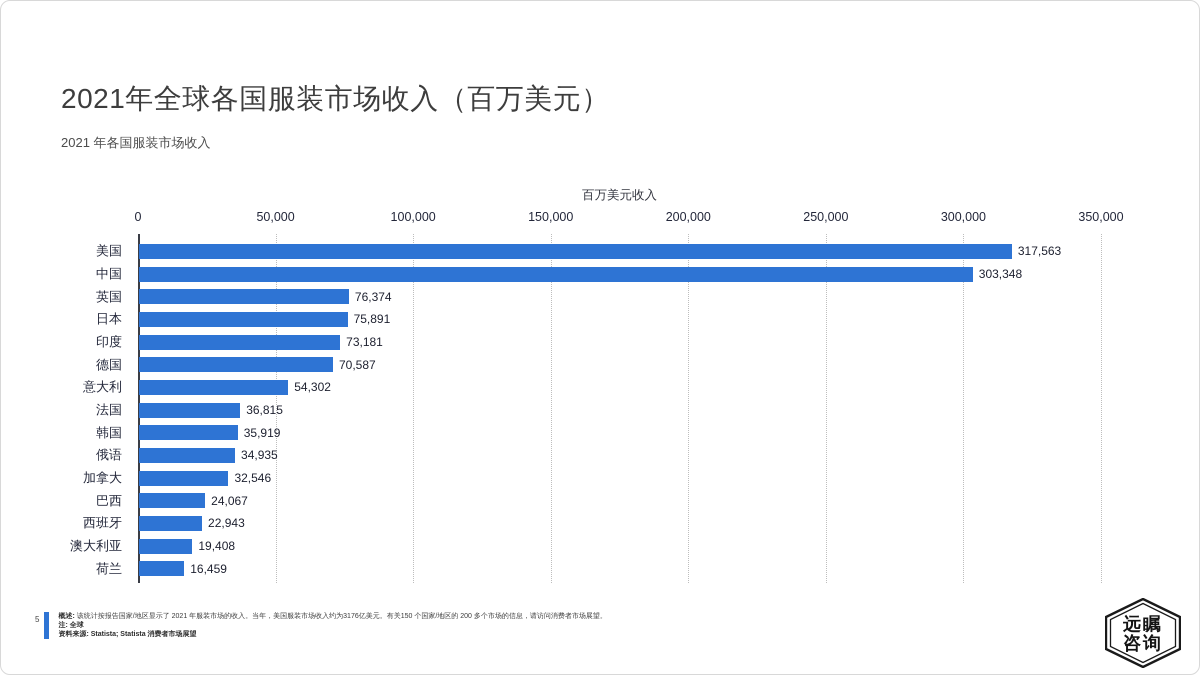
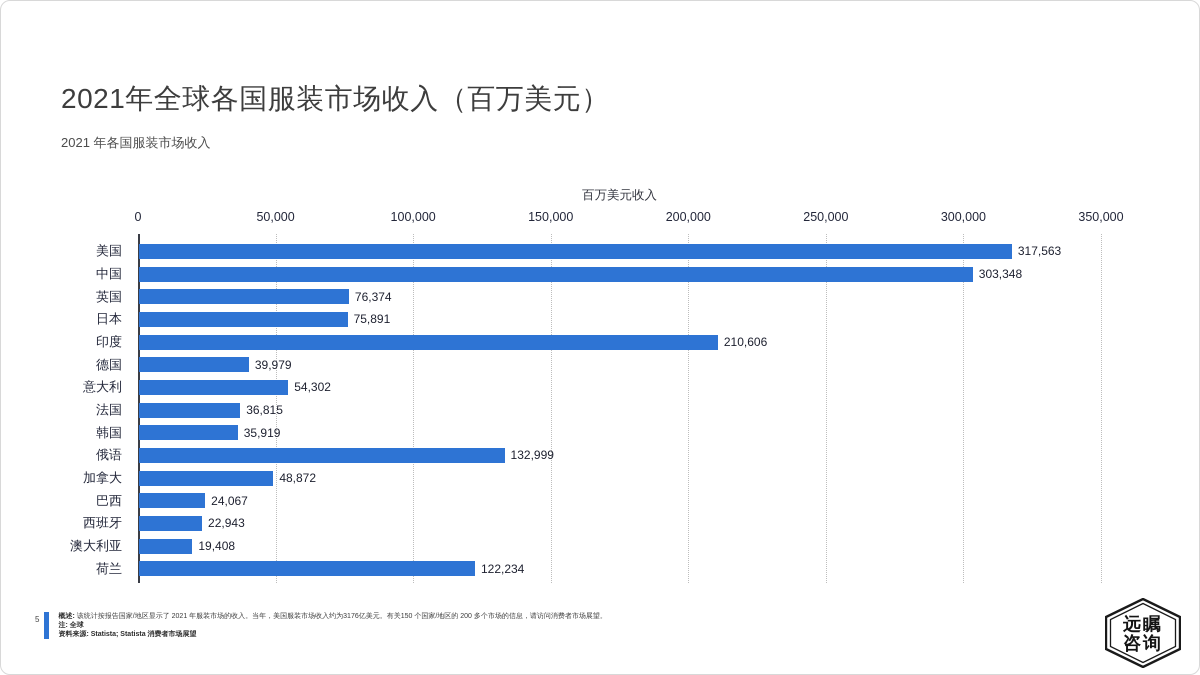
印度: 73,181 -> 210,606
德国: 70,587 -> 39,979
俄语: 34,935 -> 132,999
加拿大: 32,546 -> 48,872
荷兰: 16,459 -> 122,234
